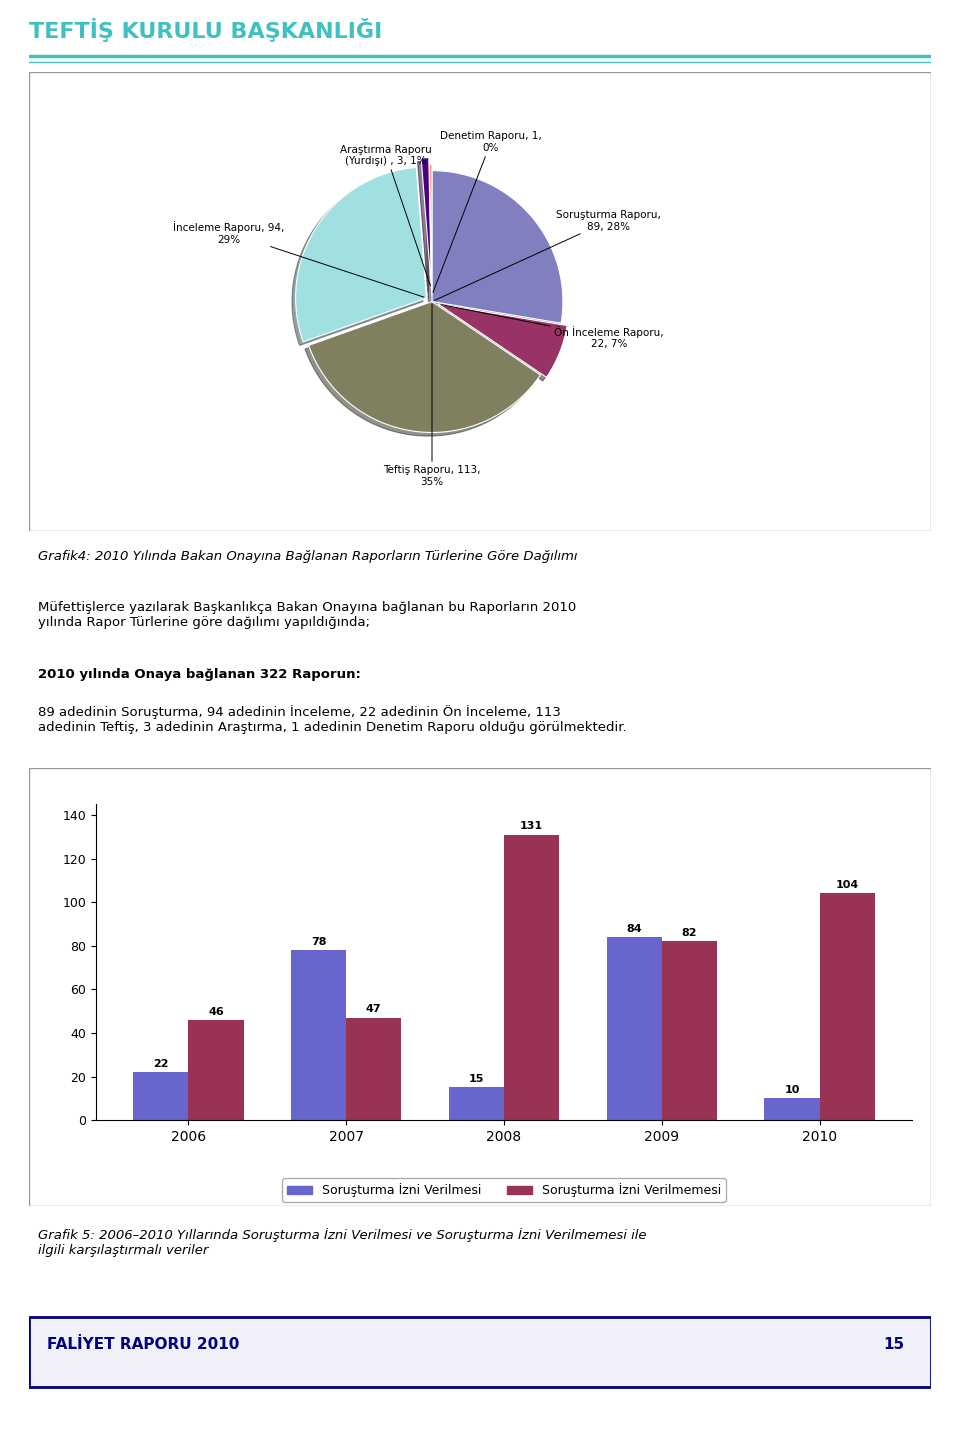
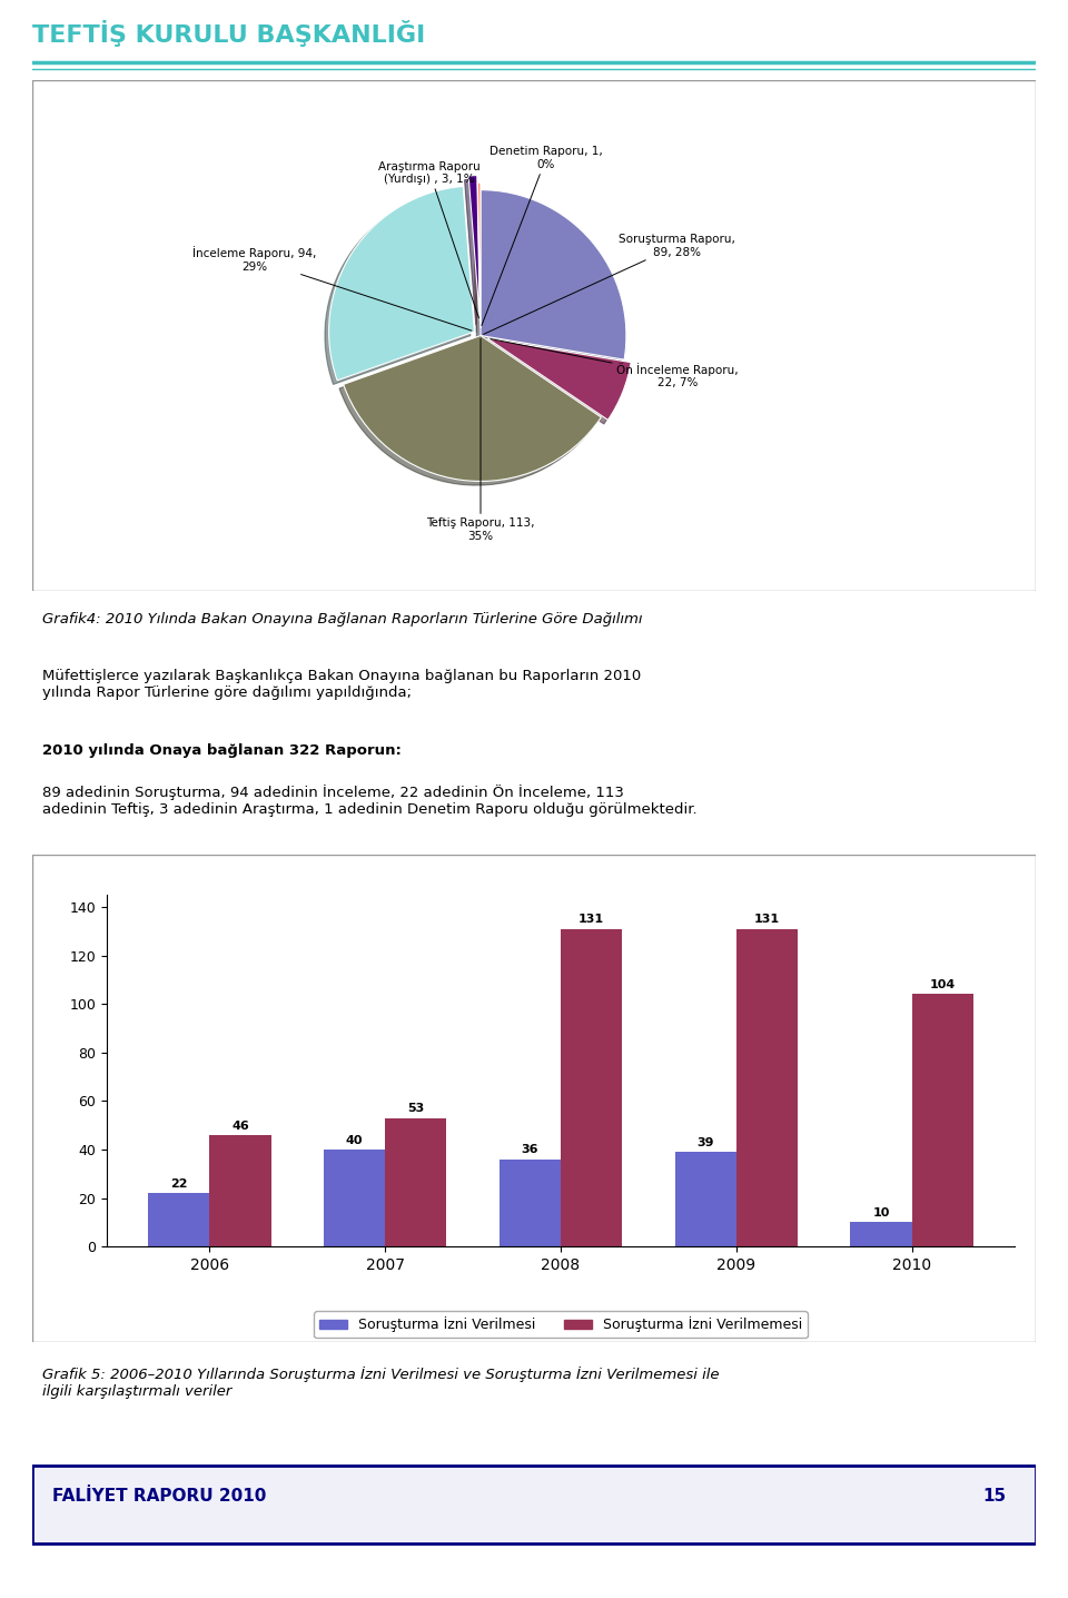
Soruşturma İzni Verilmesi/2007: 78 -> 40
Soruşturma İzni Verilmemesi/2007: 47 -> 53
Soruşturma İzni Verilmesi/2008: 15 -> 36
Soruşturma İzni Verilmesi/2009: 84 -> 39
Soruşturma İzni Verilmemesi/2009: 82 -> 131
